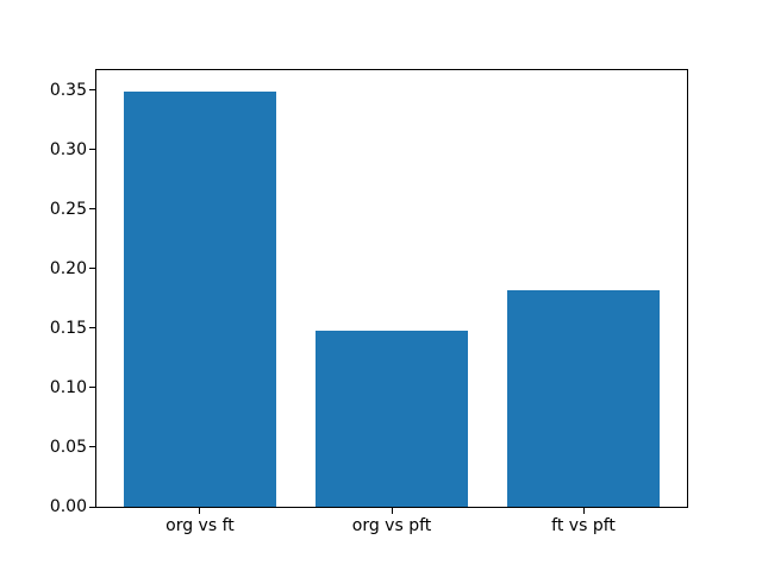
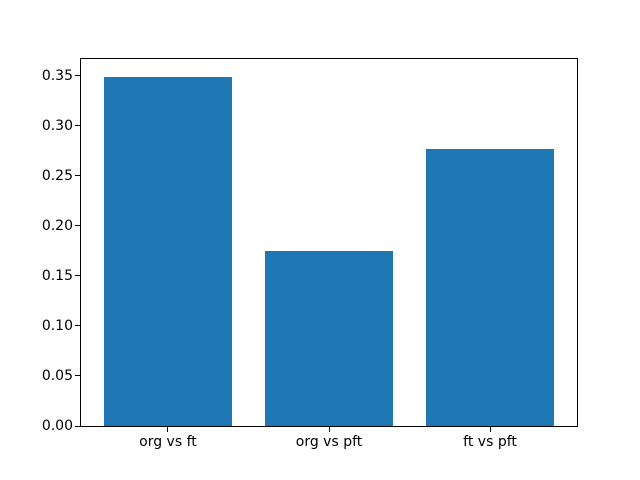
org vs pft: 0.148 -> 0.175
ft vs pft: 0.182 -> 0.277
